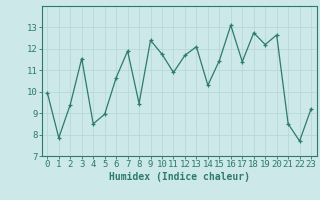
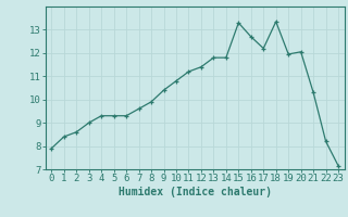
0: 9.95 -> 7.90
1: 7.85 -> 8.40
2: 9.40 -> 8.60
3: 11.55 -> 9.00
4: 8.50 -> 9.30
5: 8.95 -> 9.30
6: 10.65 -> 9.30
7: 11.90 -> 9.60
8: 9.45 -> 9.90
9: 12.40 -> 10.40
10: 11.75 -> 10.80
11: 10.90 -> 11.20
12: 11.70 -> 11.40
13: 12.10 -> 11.80
14: 10.30 -> 11.80
15: 11.45 -> 13.30
16: 13.10 -> 12.70
17: 11.40 -> 12.20
18: 12.75 -> 13.35
19: 12.20 -> 11.95
20: 12.65 -> 12.05
21: 8.50 -> 10.30
22: 7.70 -> 8.20
23: 9.20 -> 7.15
